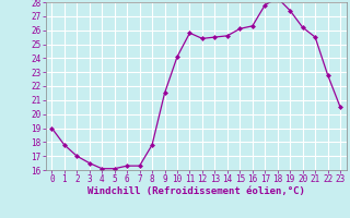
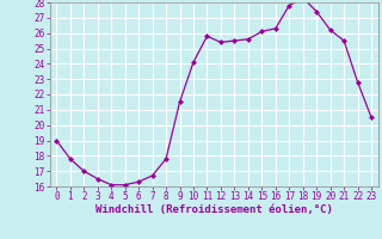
7: 16.3 -> 16.7
